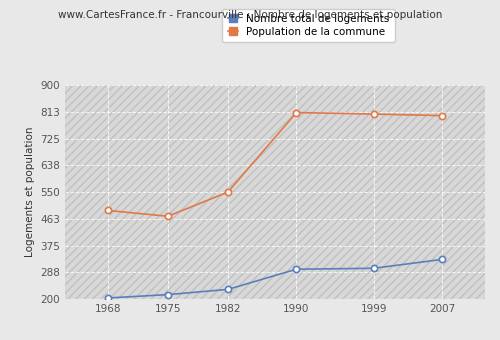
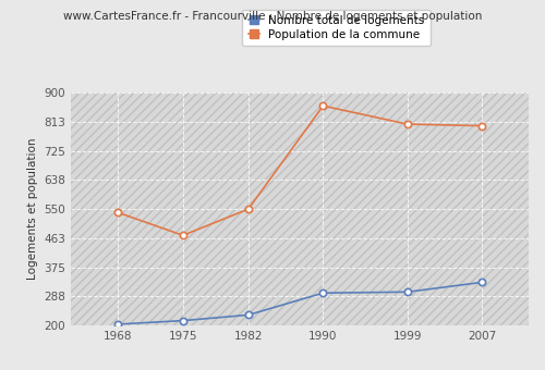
Population de la commune/1968: 490 -> 540
Population de la commune/1990: 810 -> 860
